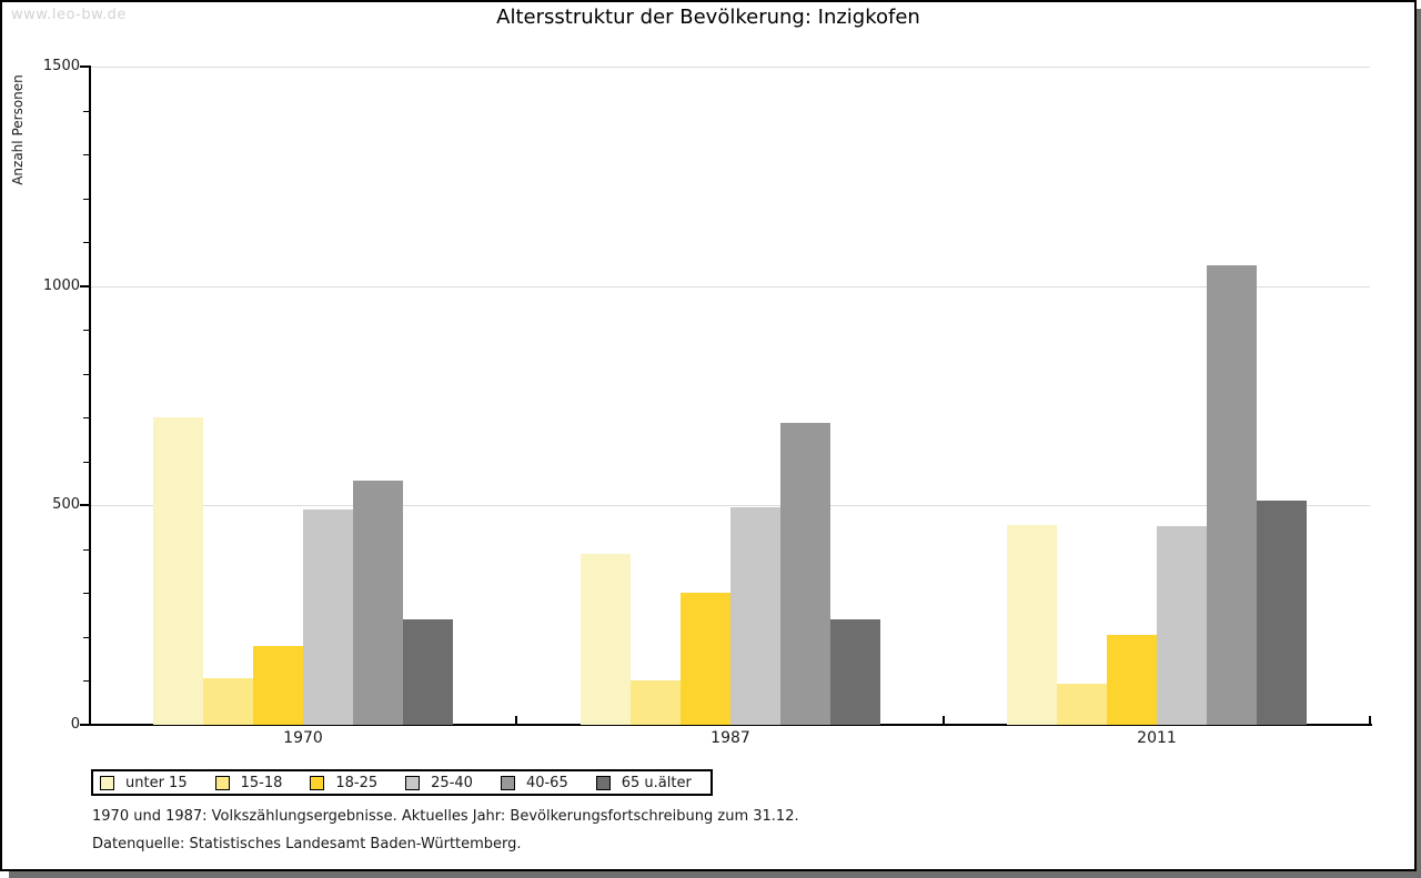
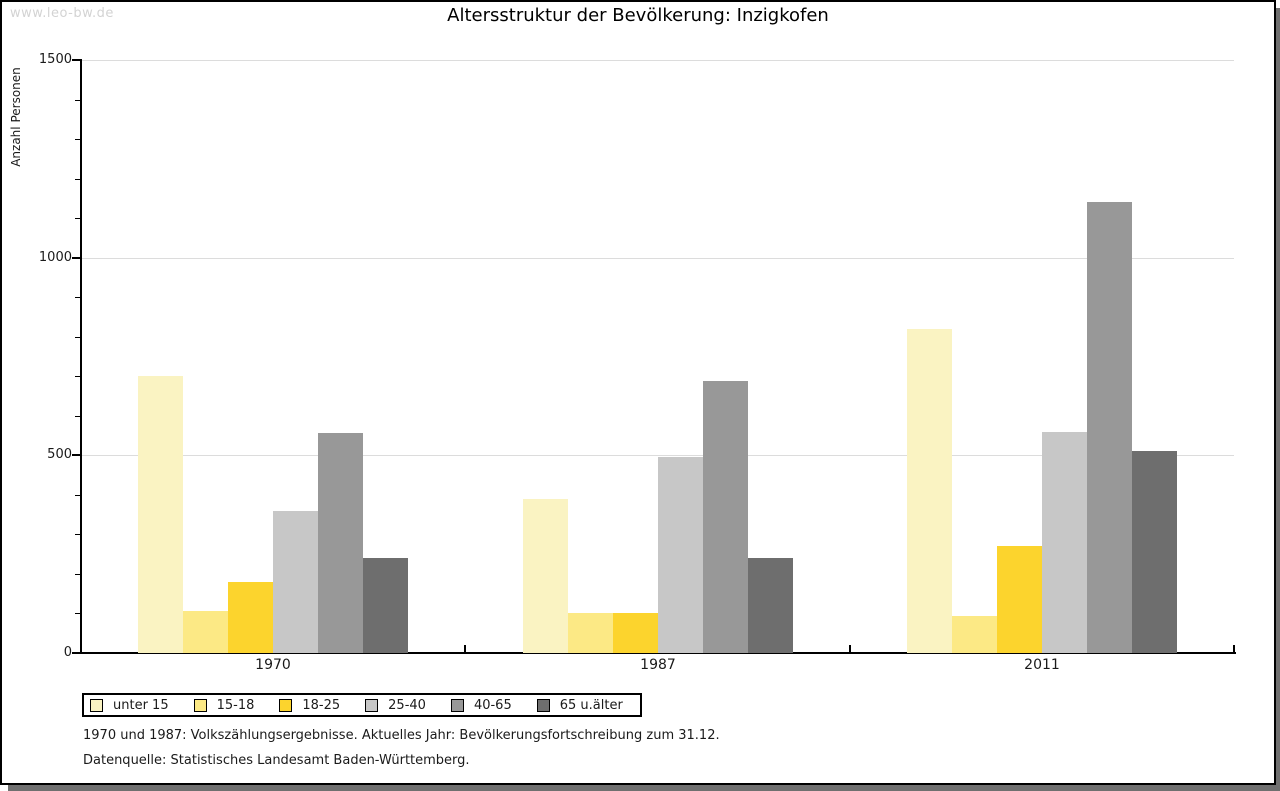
25-40/1970: 490 -> 360
18-25/1987: 300 -> 100
unter 15/2011: 460 -> 820
18-25/2011: 200 -> 270
25-40/2011: 450 -> 560
40-65/2011: 1050 -> 1140
